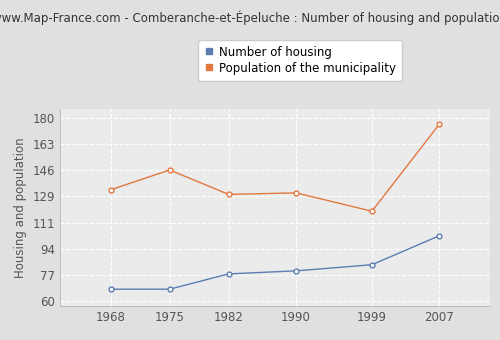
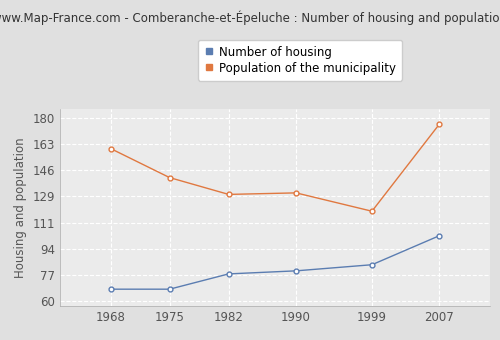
Population of the municipality/1968: 133 -> 160
Population of the municipality/1975: 146 -> 141
